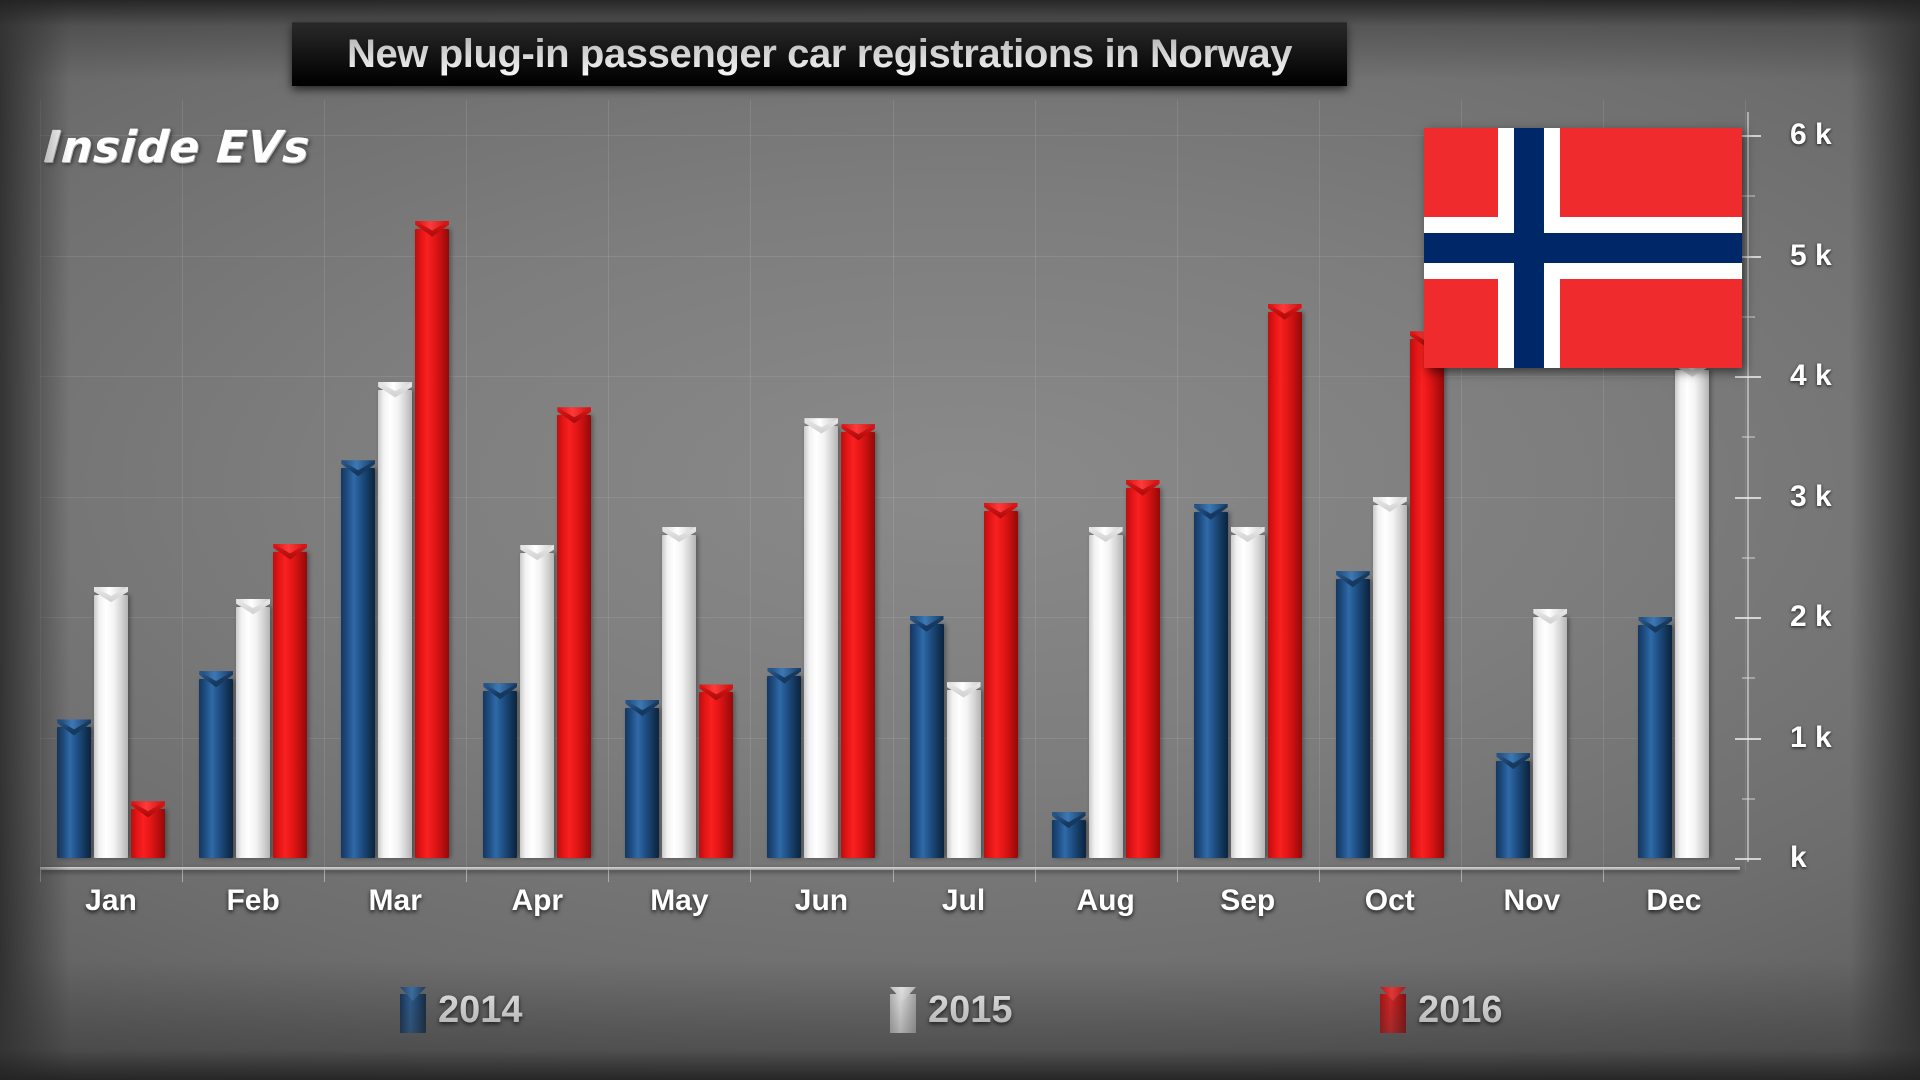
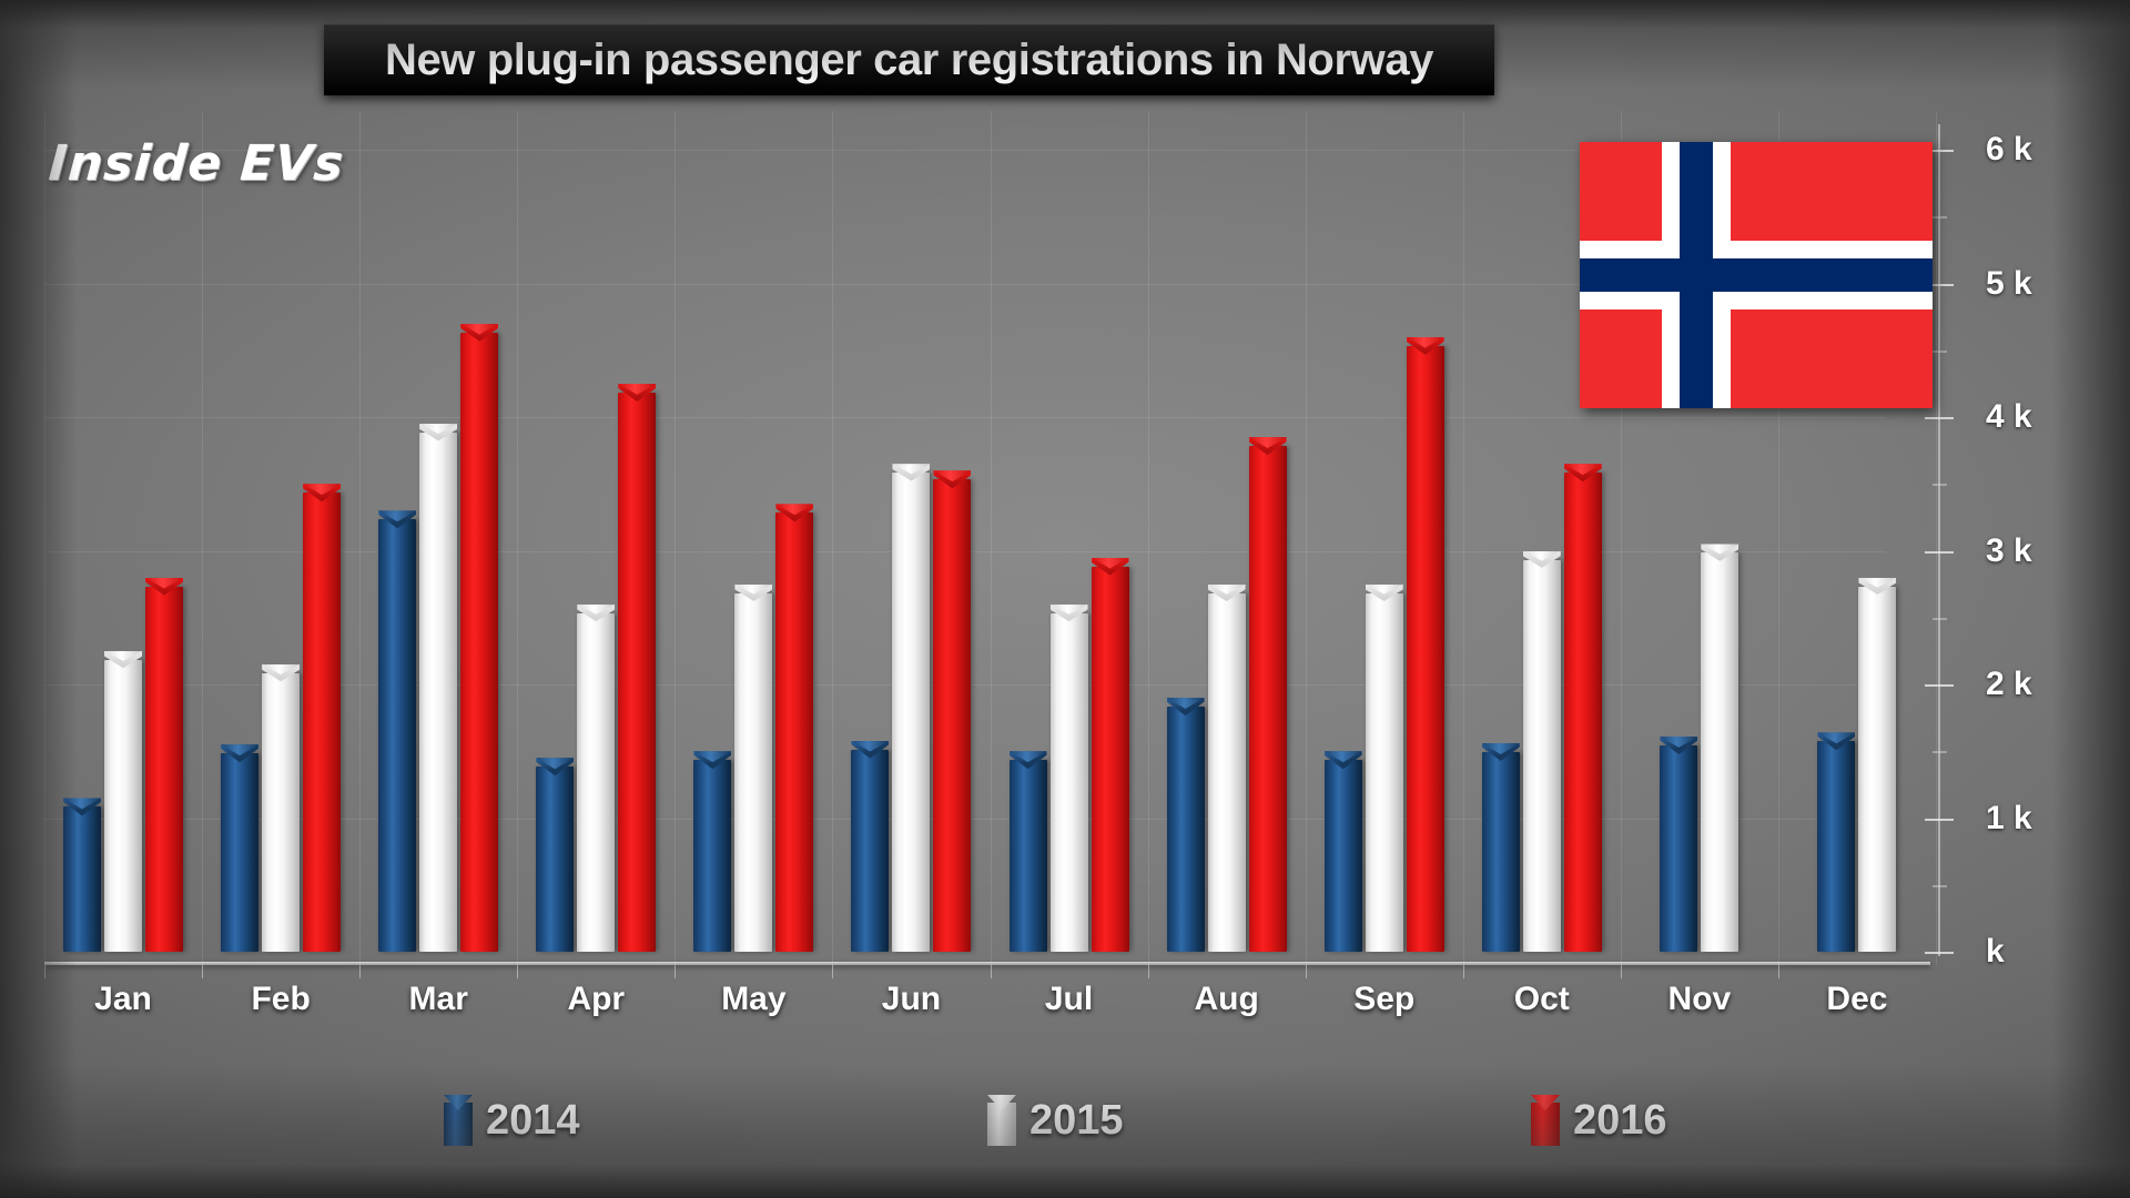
2016/Jan: 0.47k -> 2.80k
2016/Feb: 2.61k -> 3.50k
2016/Mar: 5.29k -> 4.70k
2016/Apr: 3.74k -> 4.25k
2014/May: 1.31k -> 1.50k
2016/May: 1.44k -> 3.35k
2014/Jul: 2.01k -> 1.50k
2015/Jul: 1.46k -> 2.60k
2014/Aug: 0.38k -> 1.90k
2016/Aug: 3.14k -> 3.85k
2014/Sep: 2.94k -> 1.50k
2014/Oct: 2.38k -> 1.56k
2016/Oct: 4.37k -> 3.65k
2014/Nov: 0.87k -> 1.61k
2015/Nov: 2.07k -> 3.05k
2014/Dec: 2.00k -> 1.64k
2015/Dec: 4.12k -> 2.80k
